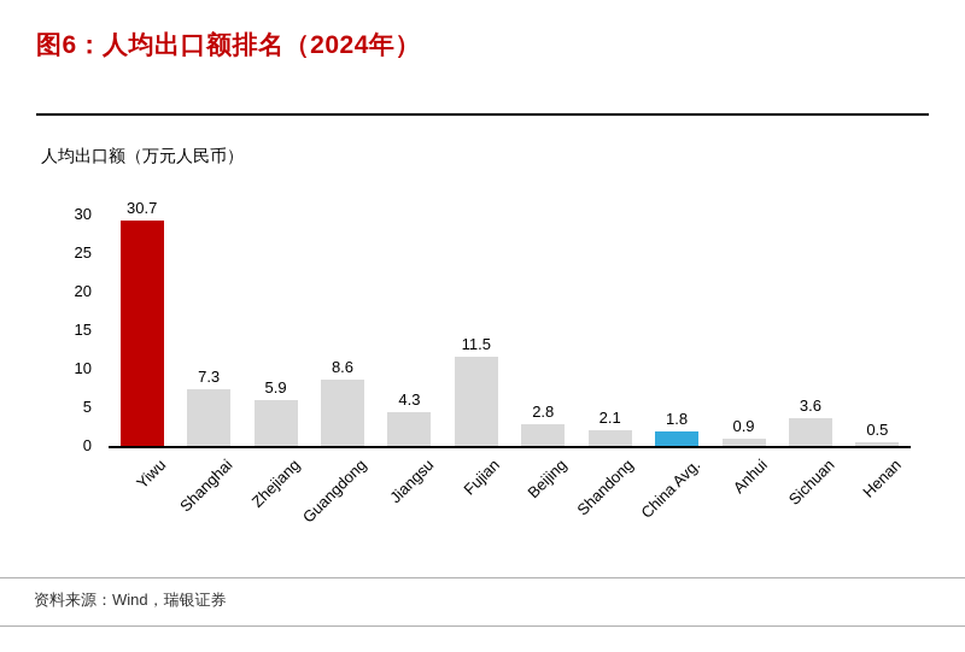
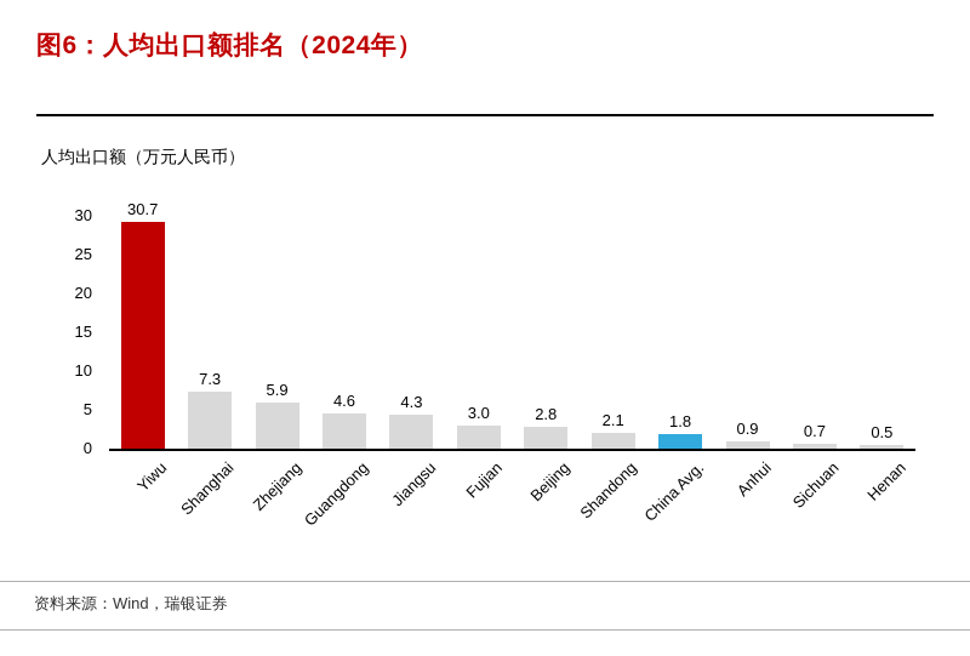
Guangdong: 8.6 -> 4.6
Fujian: 11.5 -> 3.0
Sichuan: 3.6 -> 0.7
